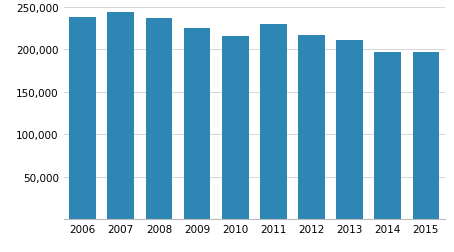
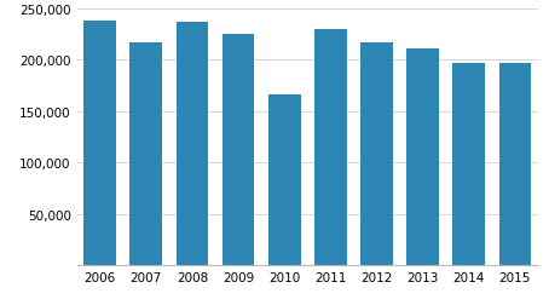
2007: 244,000 -> 216,000
2010: 215,000 -> 166,000
